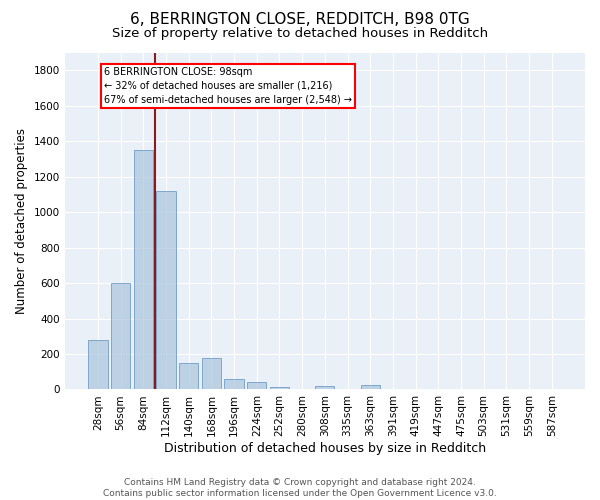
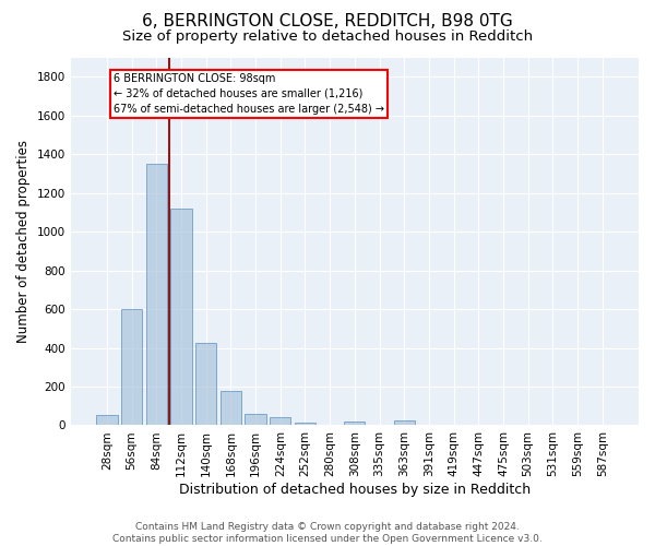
28sqm: 280 -> 60
140sqm: 150 -> 420
